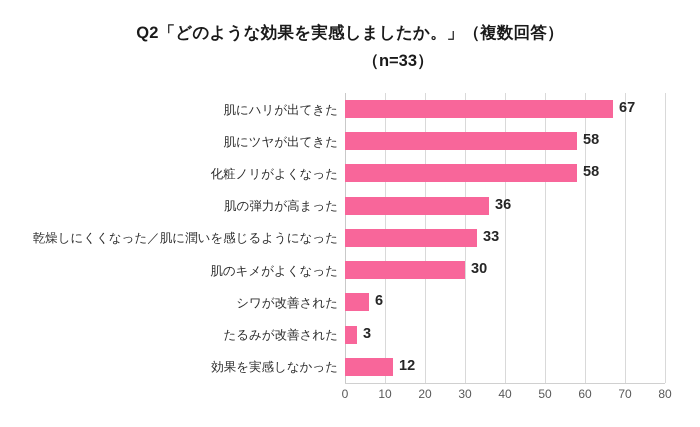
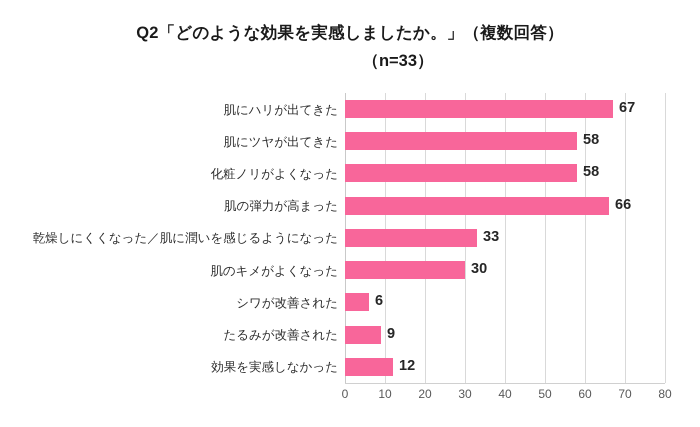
肌の弾力が高まった: 36 -> 66
たるみが改善された: 3 -> 9
